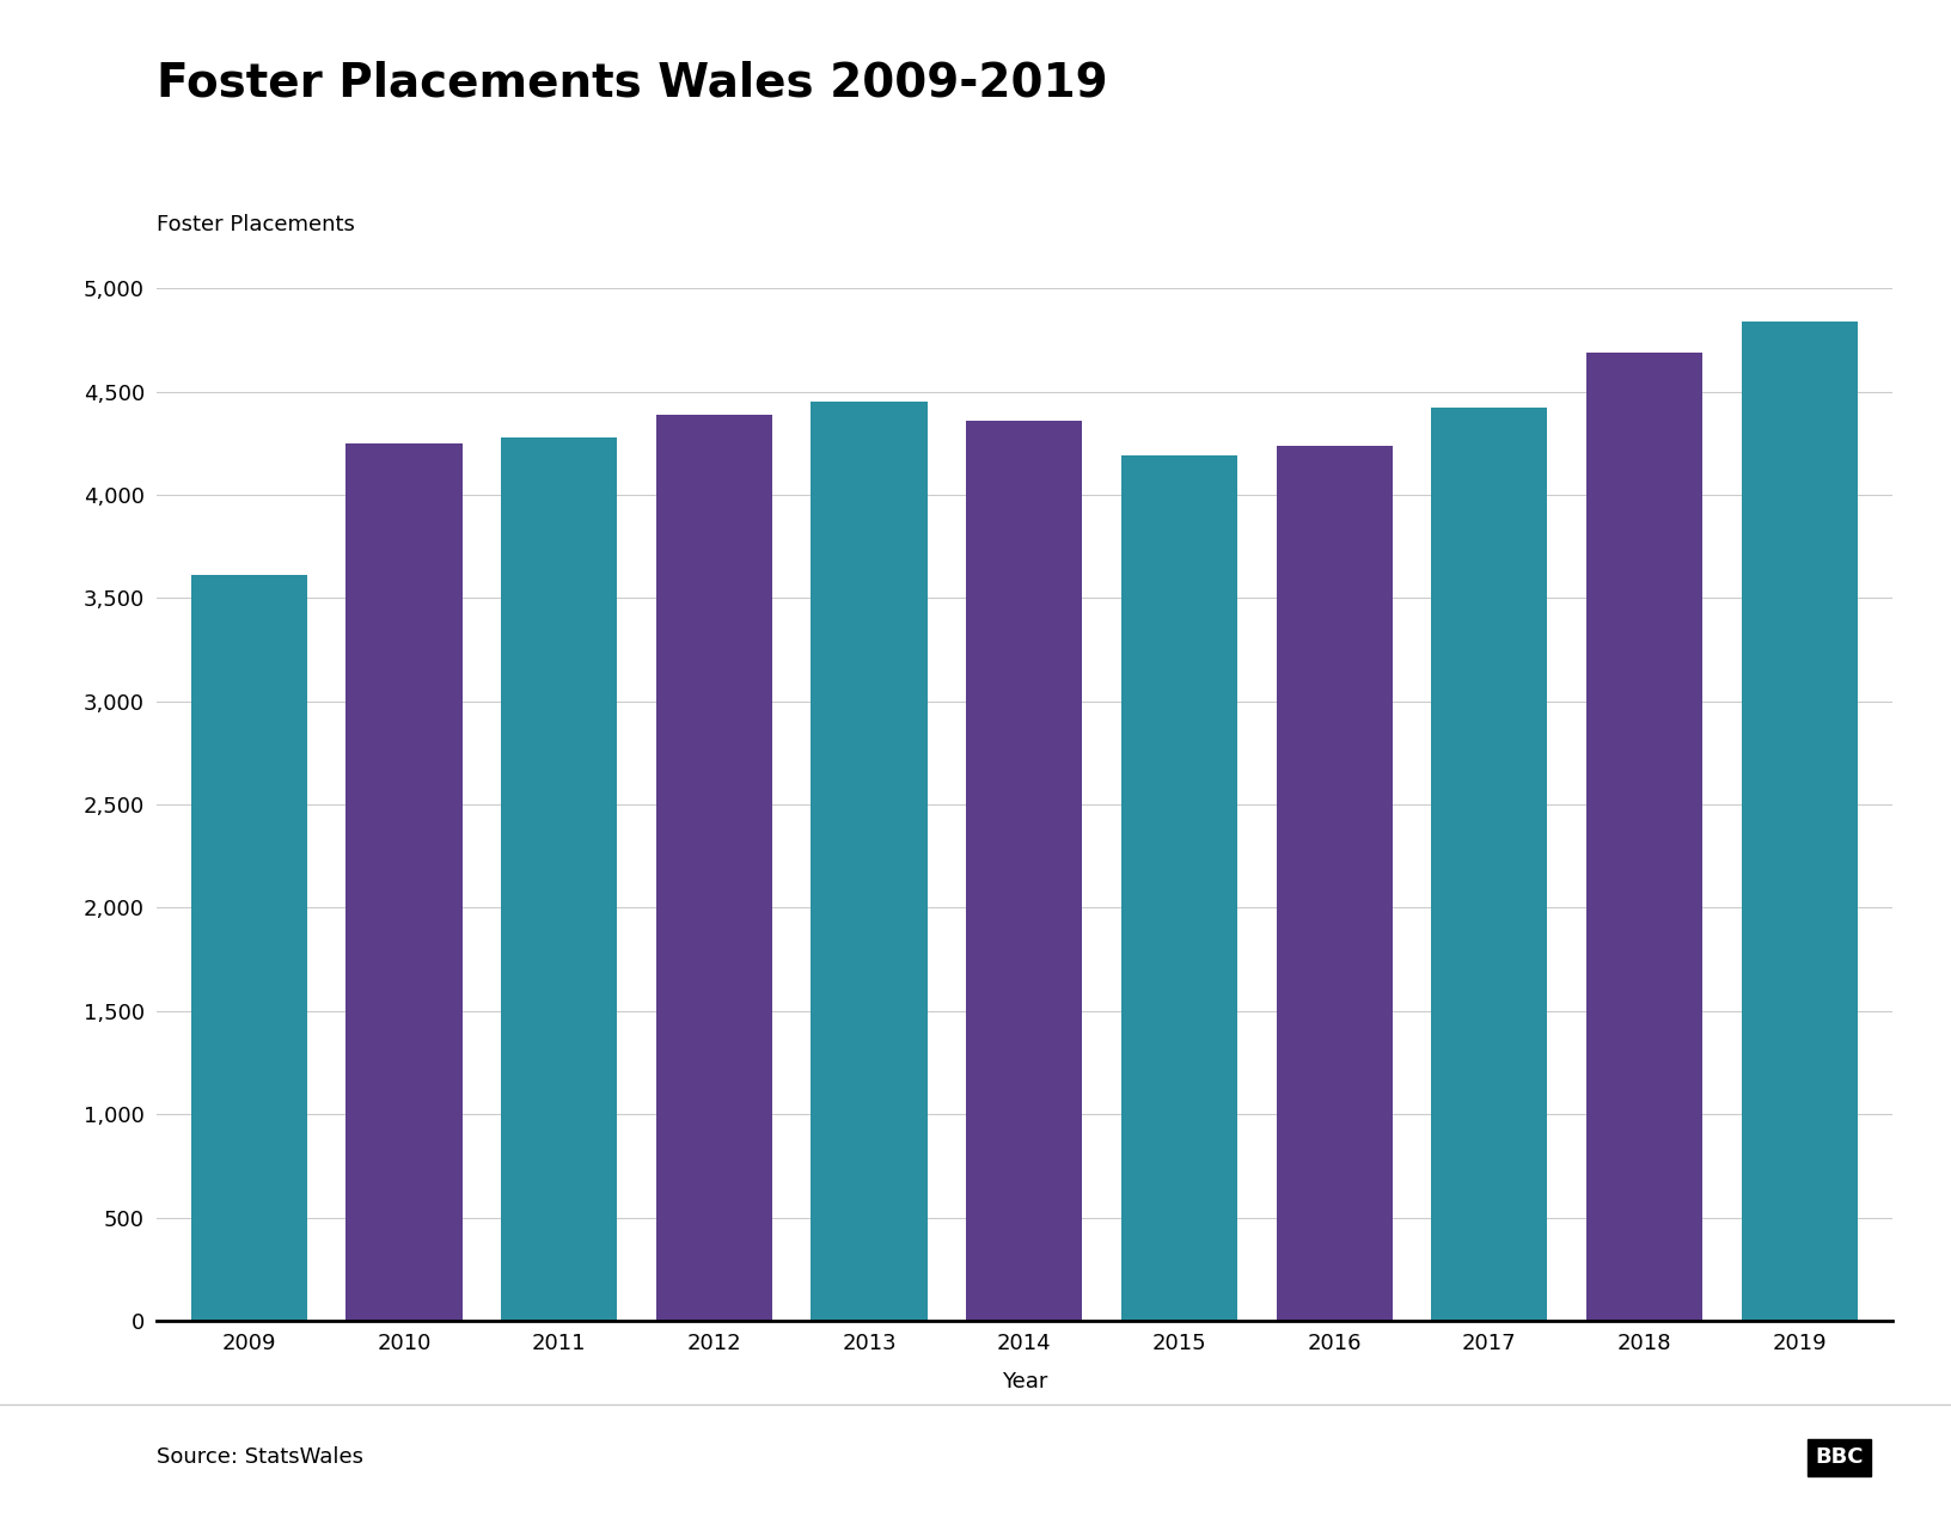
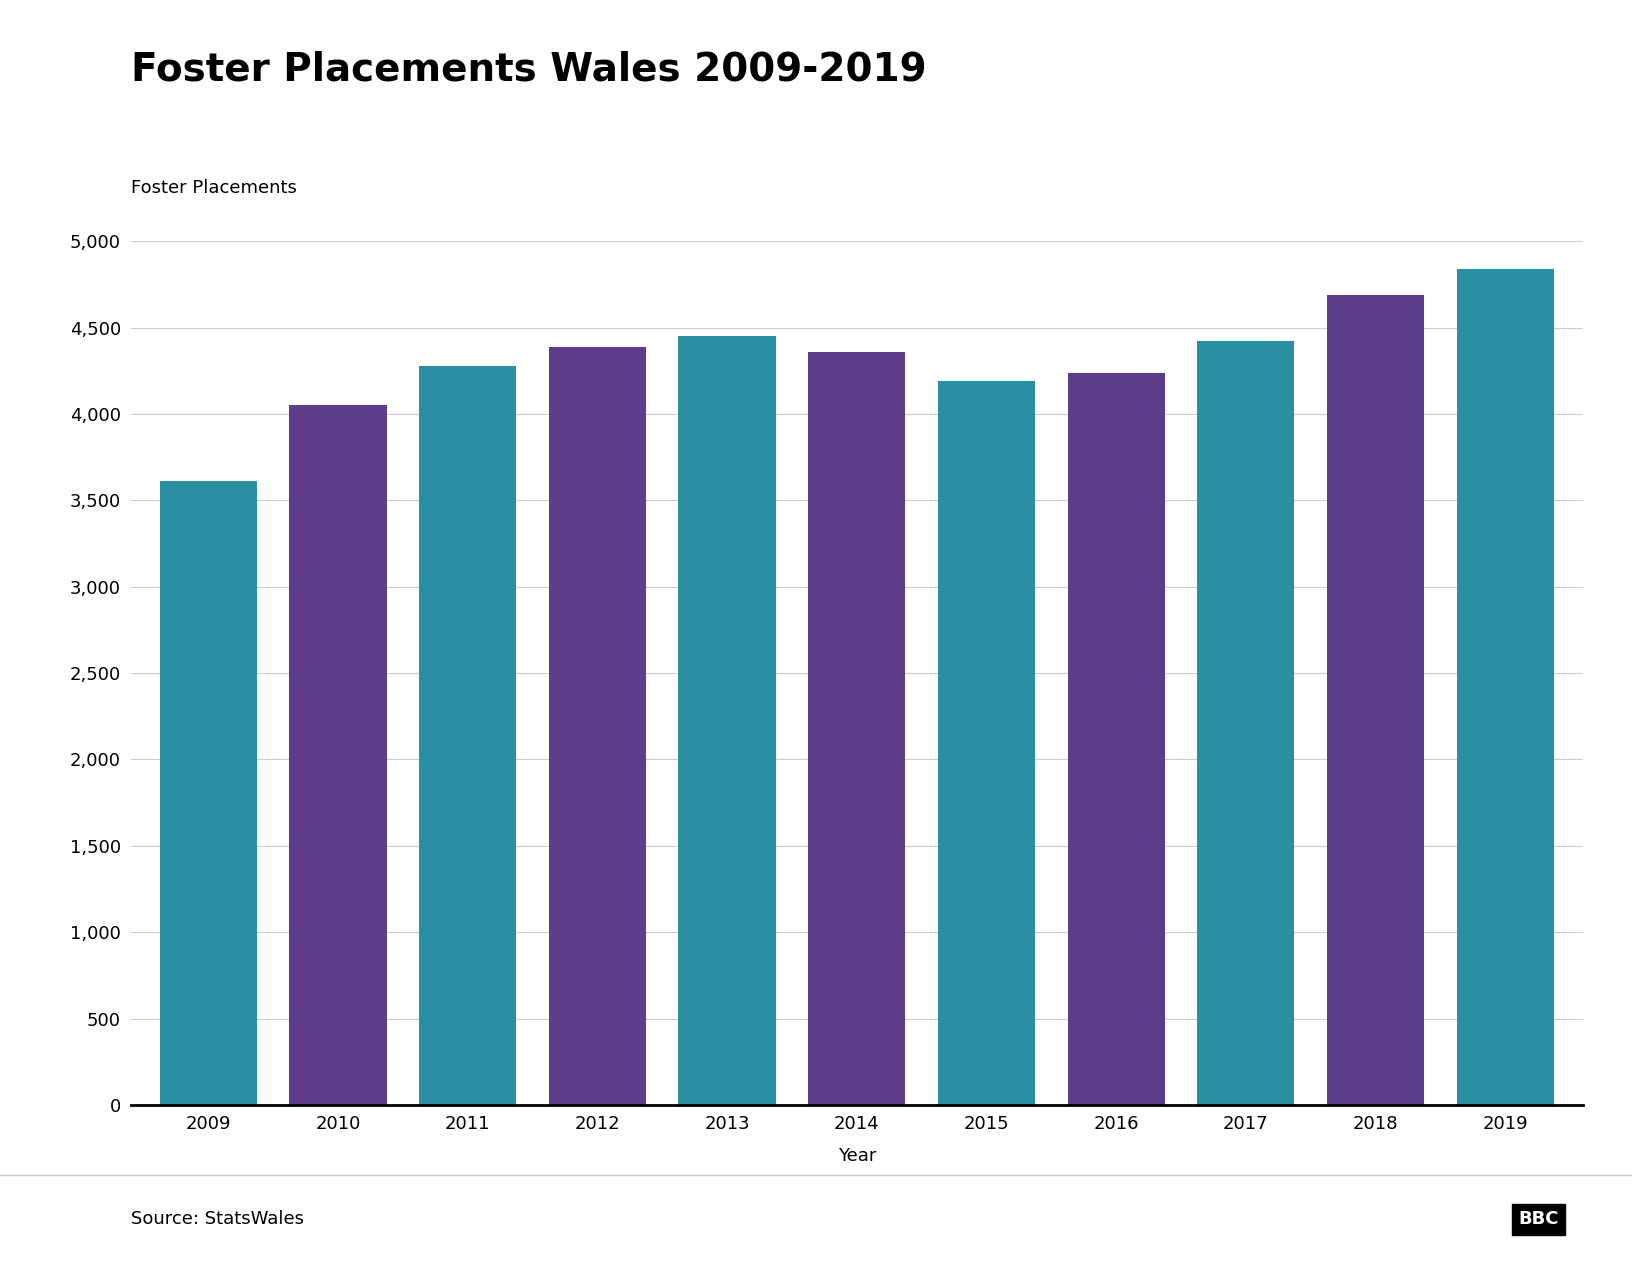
2010: 4,250 -> 4,050
